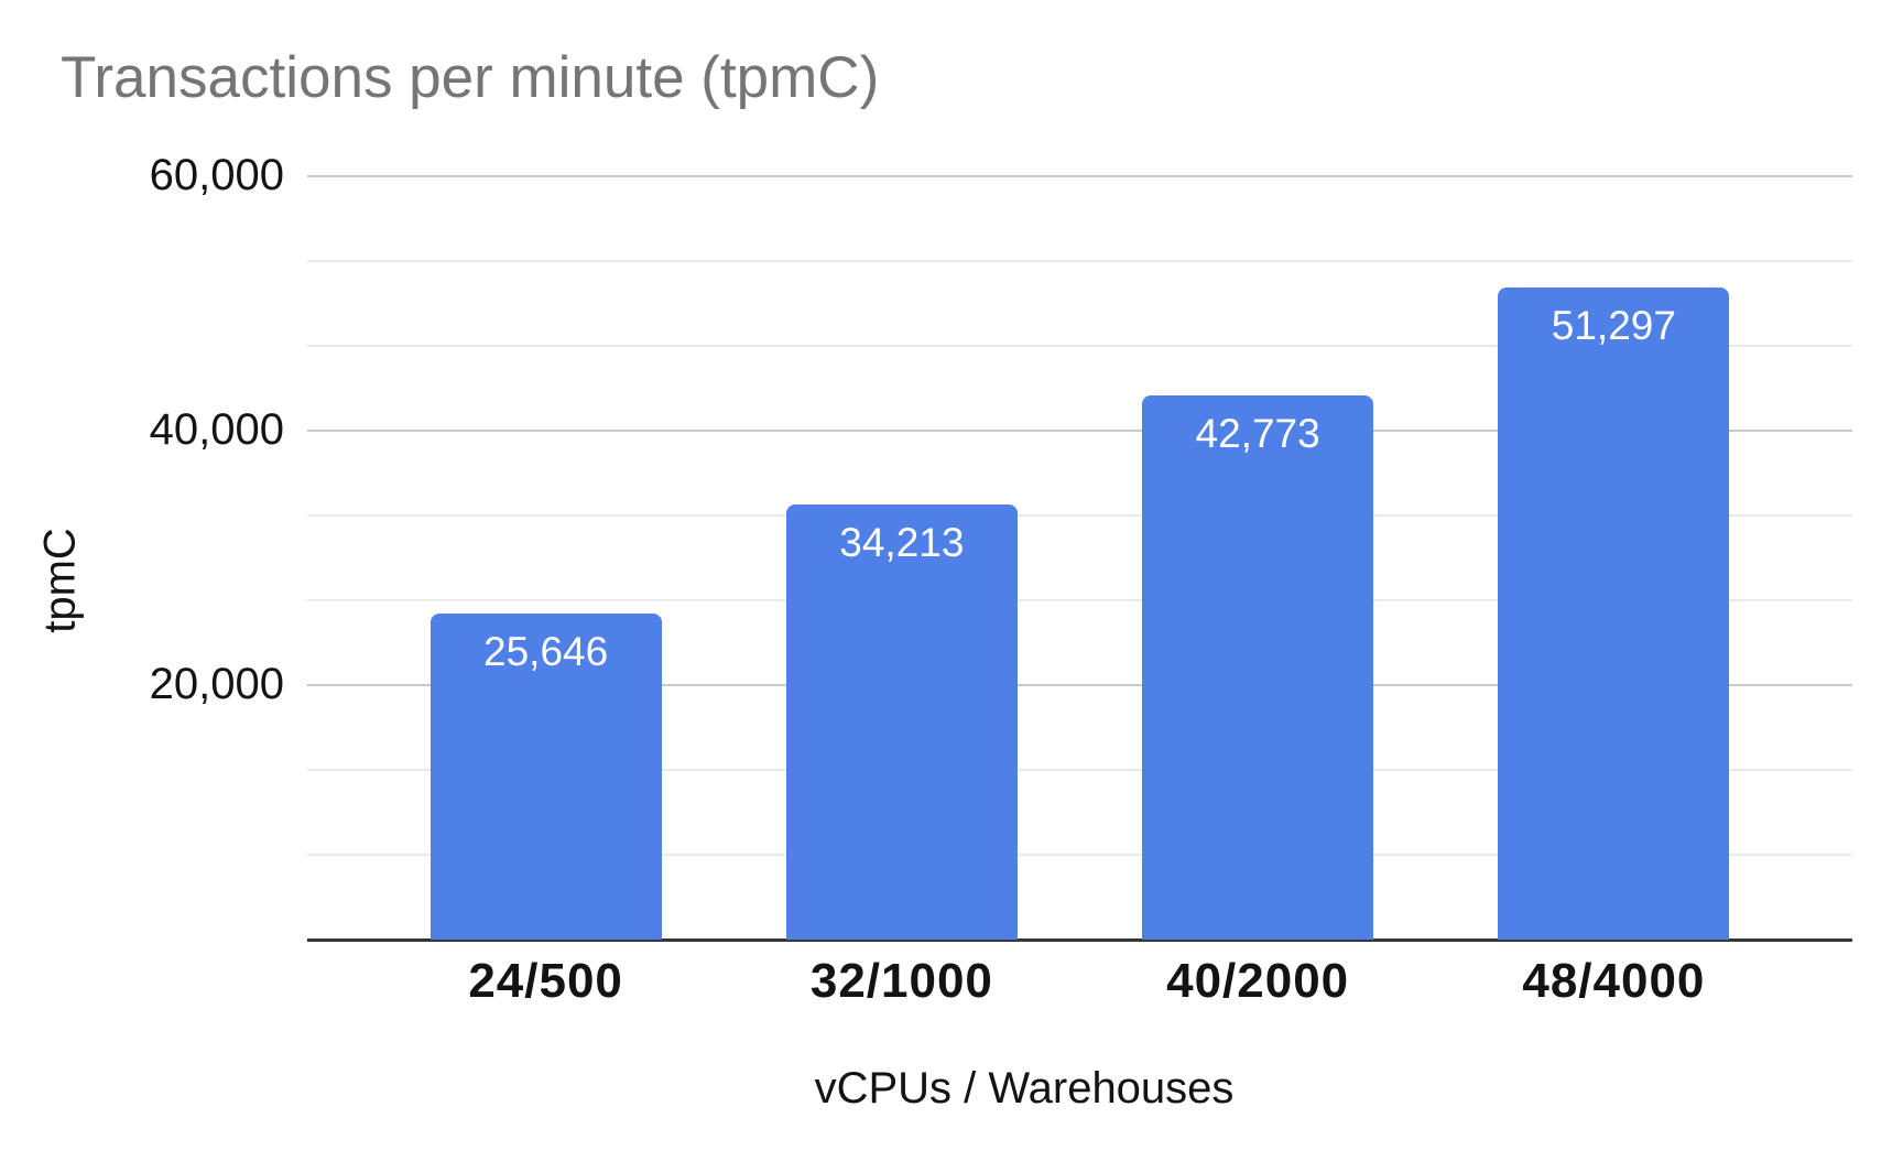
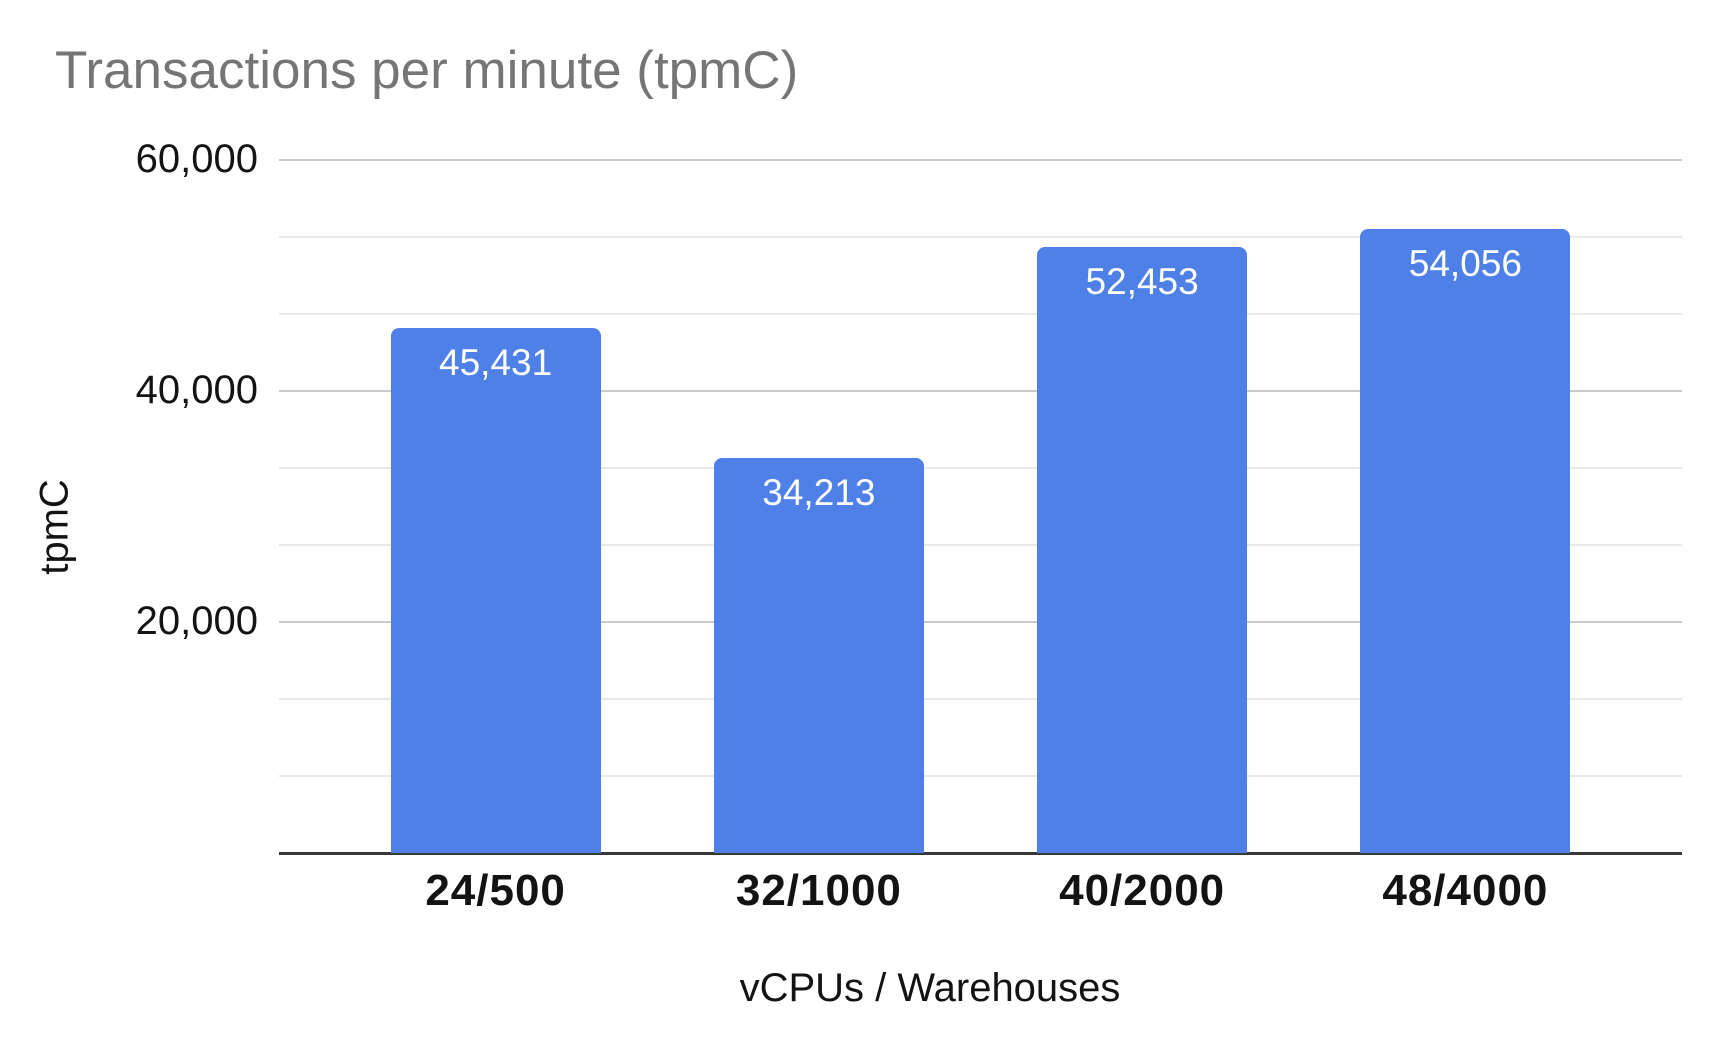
24/500: 25,646 -> 45,431
40/2000: 42,773 -> 52,453
48/4000: 51,297 -> 54,056
